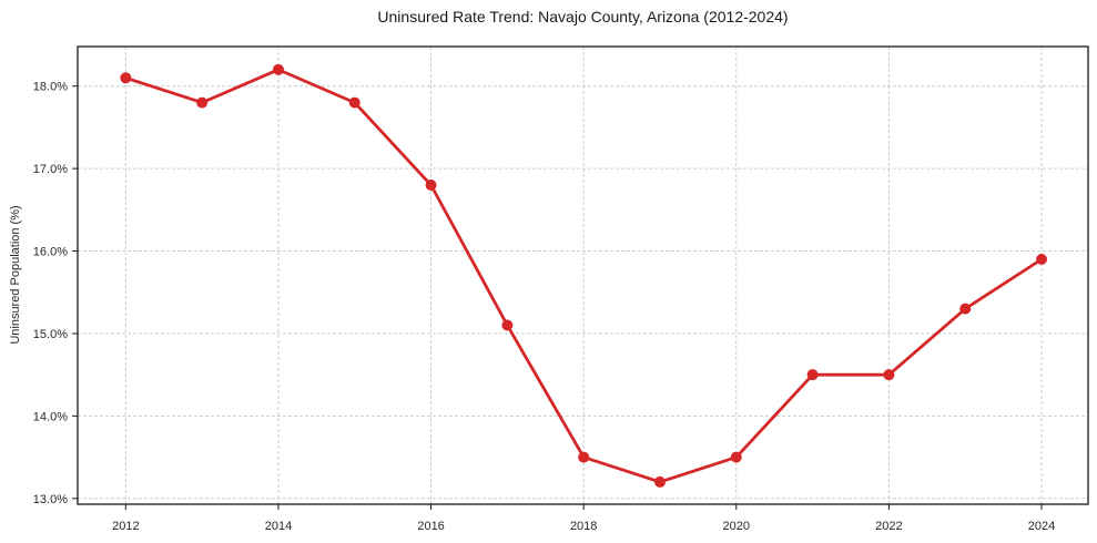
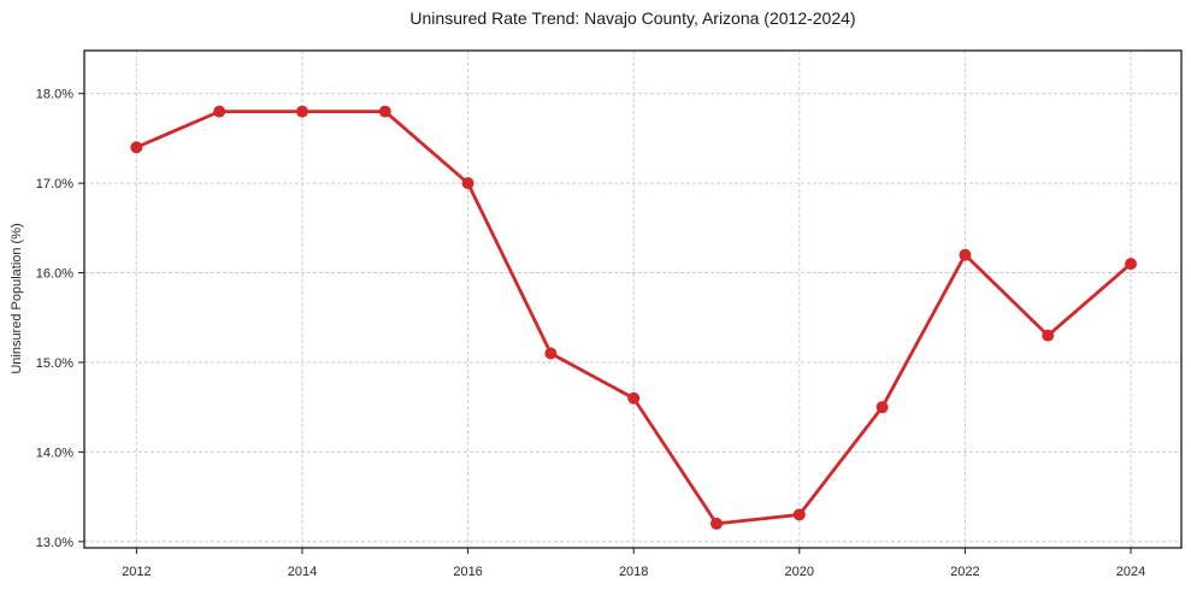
2012: 18.1% -> 17.4%
2014: 18.2% -> 17.8%
2016: 16.8% -> 17.0%
2018: 13.5% -> 14.6%
2020: 13.5% -> 13.3%
2022: 14.5% -> 16.2%
2024: 15.9% -> 16.1%
